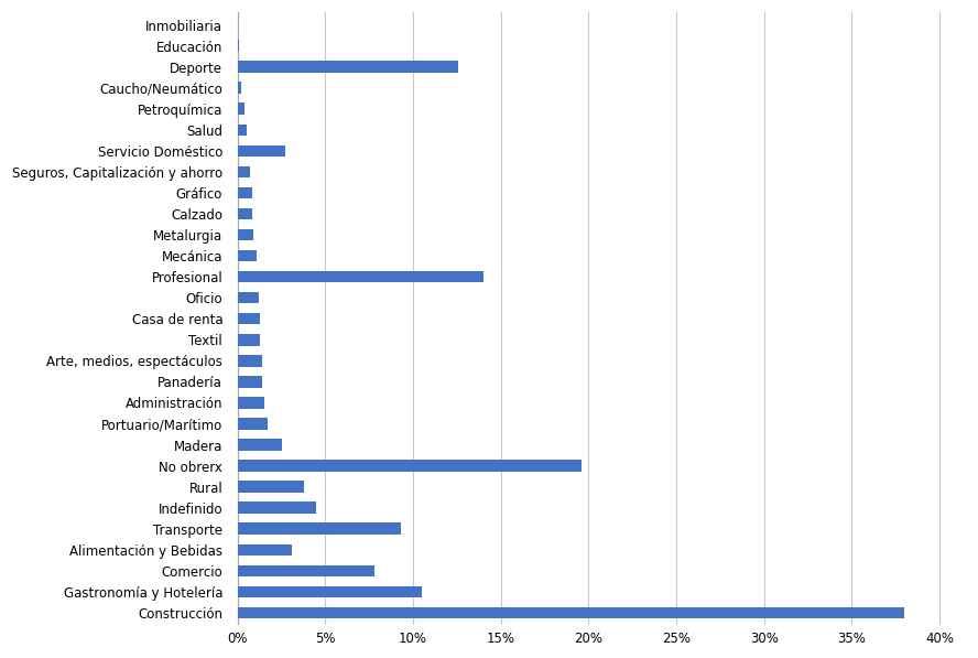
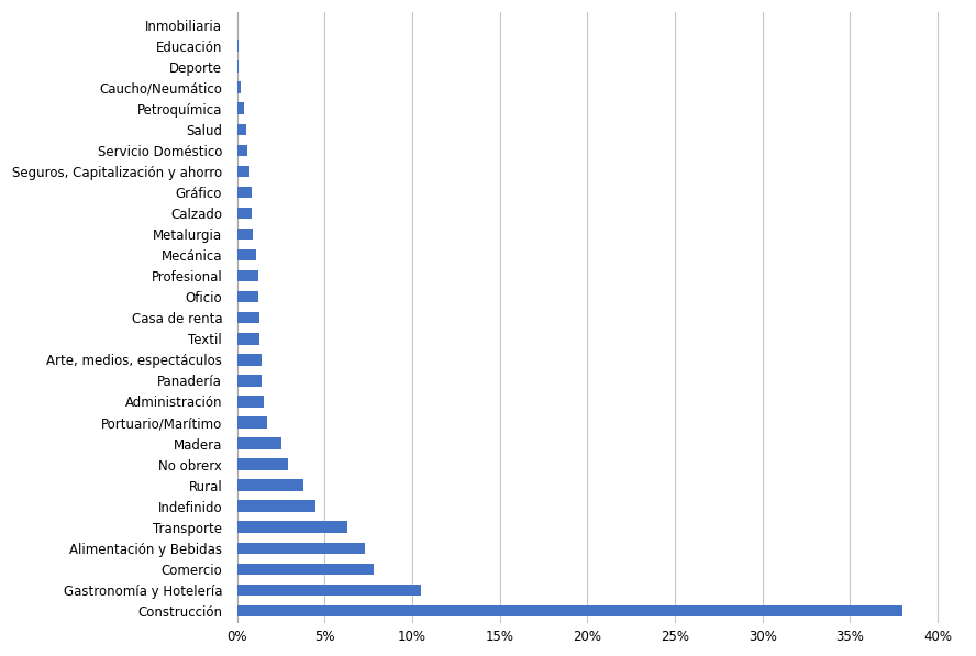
Deporte: 12.6% -> 0.1%
Servicio Doméstico: 2.7% -> 0.6%
Profesional: 14.0% -> 1.2%
No obrerx: 19.6% -> 2.9%
Transporte: 9.3% -> 6.3%
Alimentación y Bebidas: 3.1% -> 7.3%
